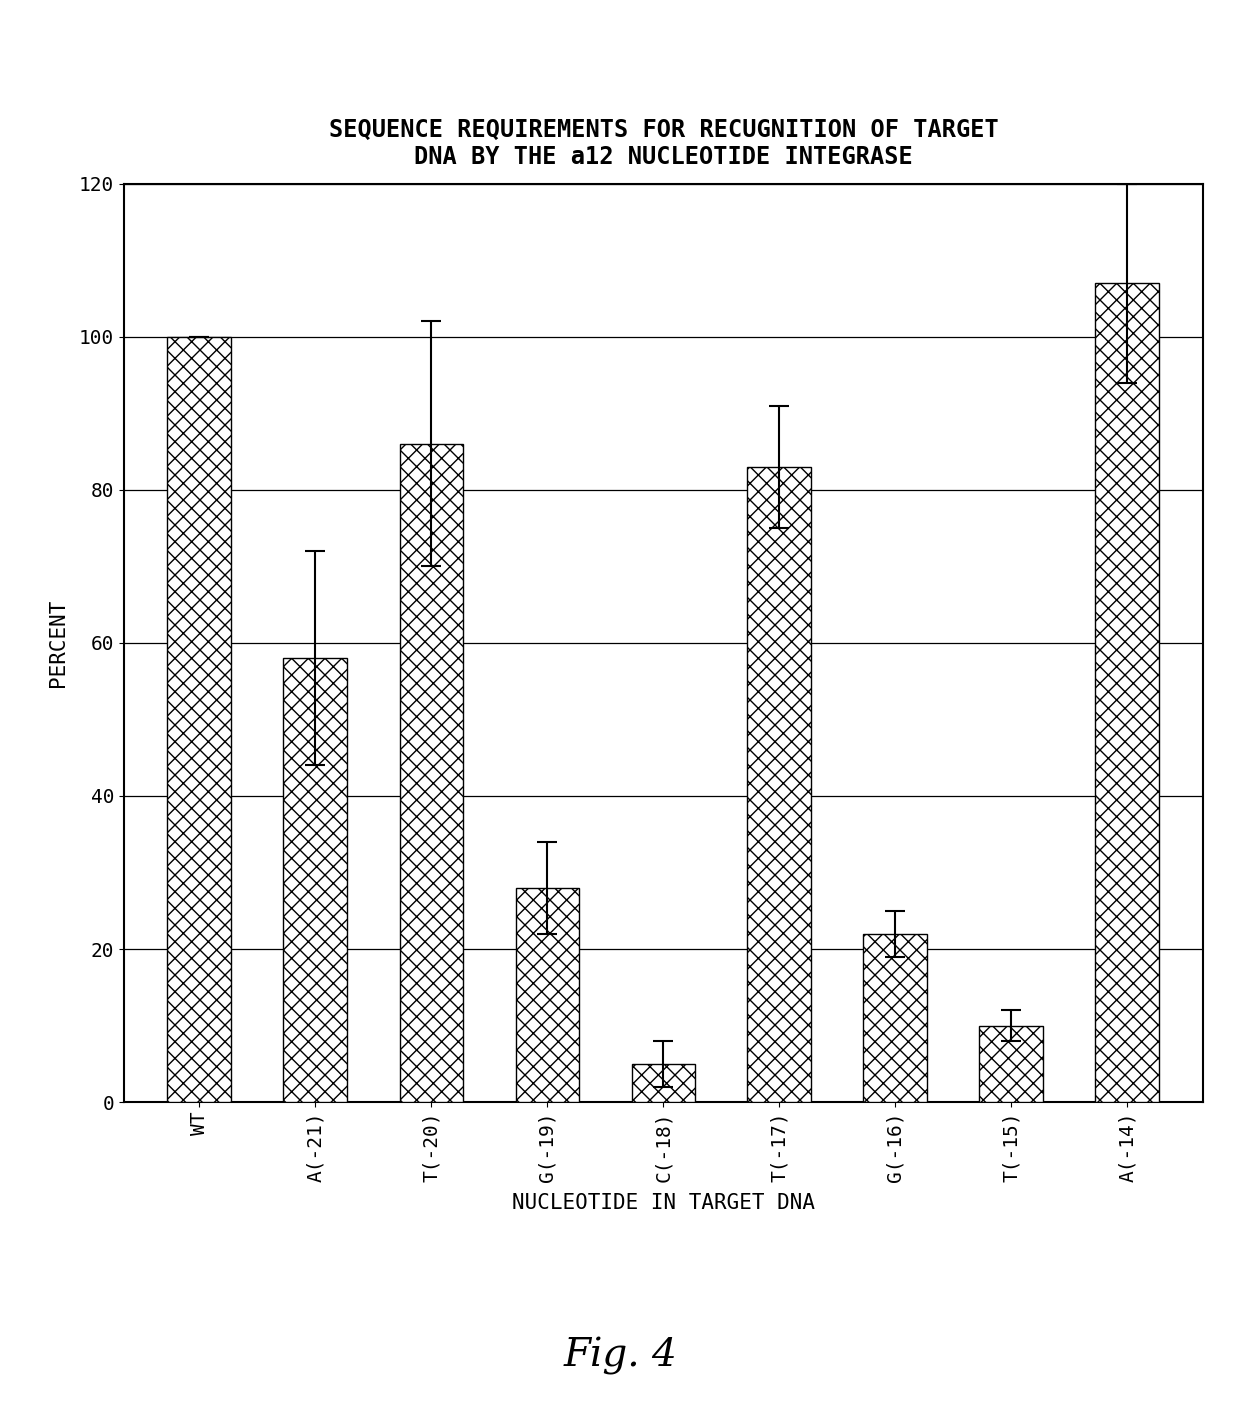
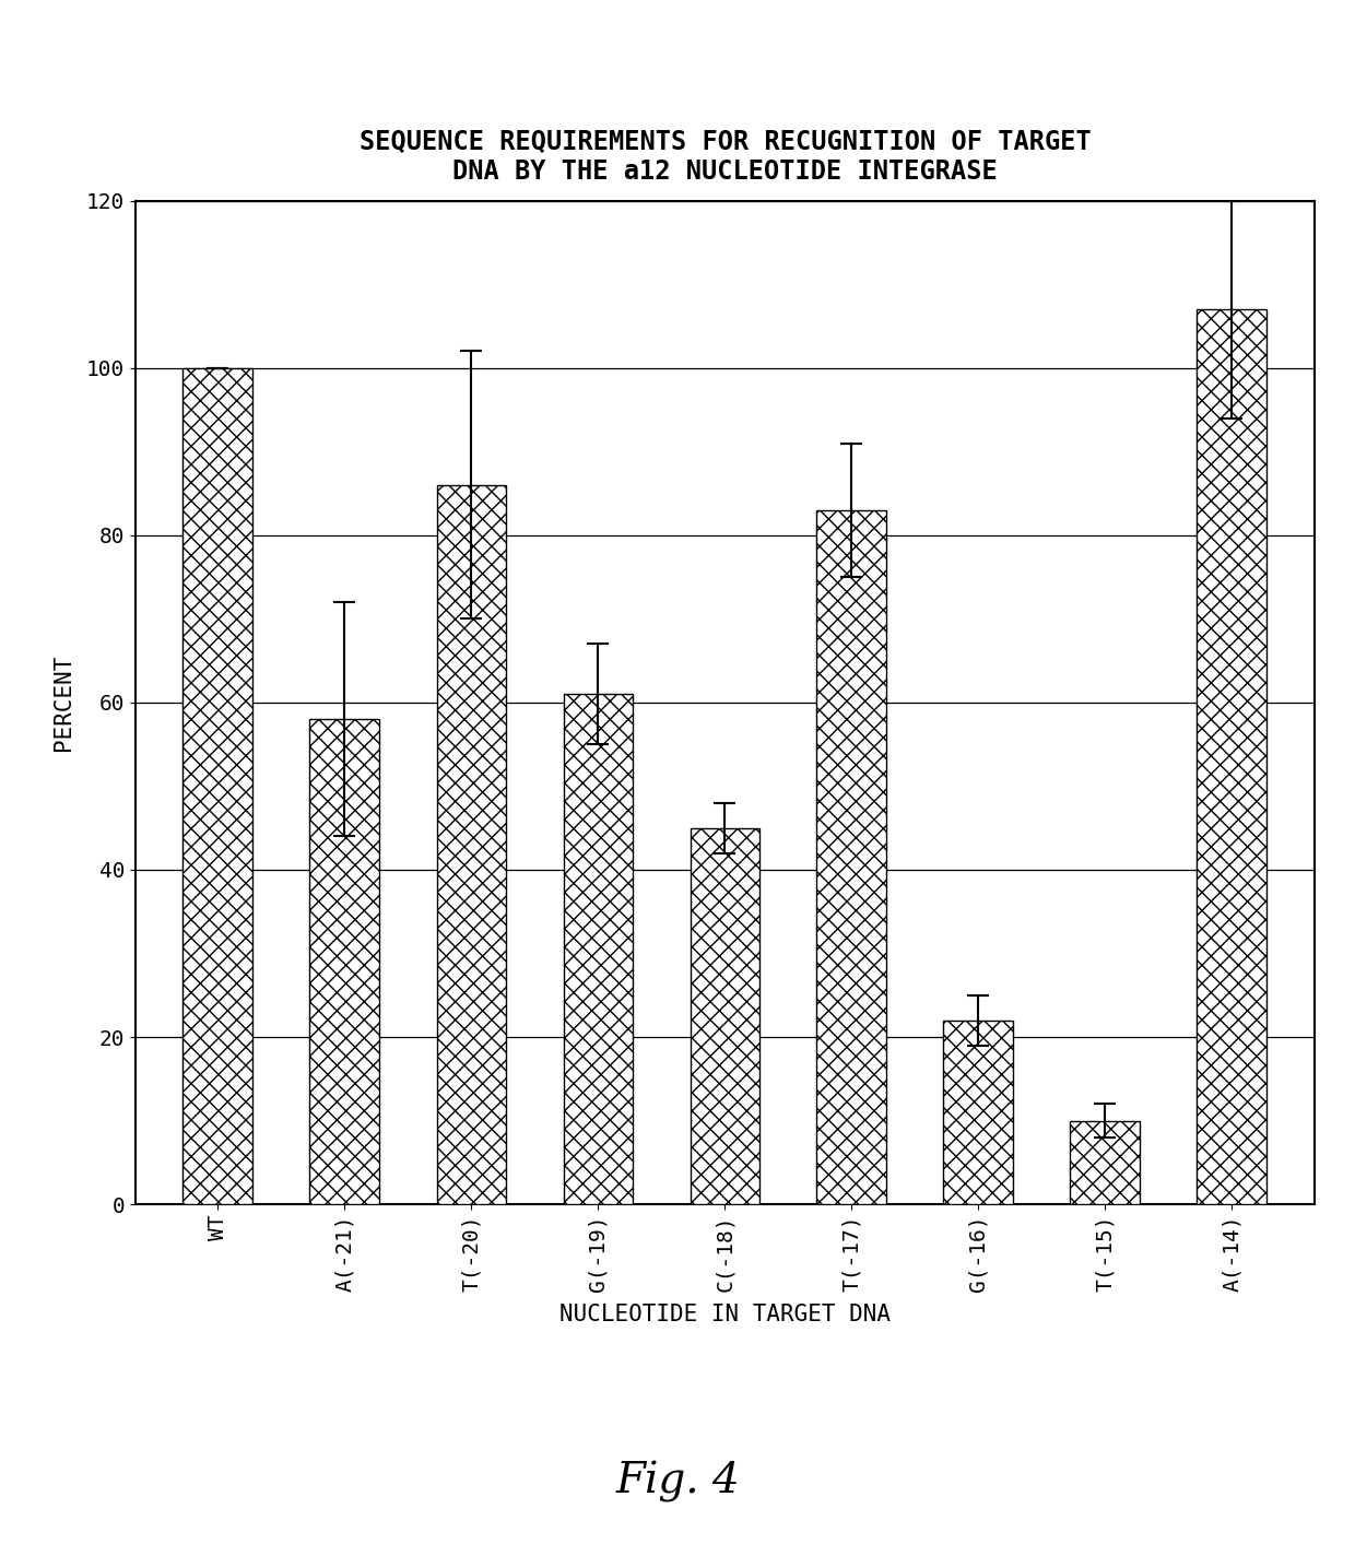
G(-19): 28 -> 61
C(-18): 5 -> 45
